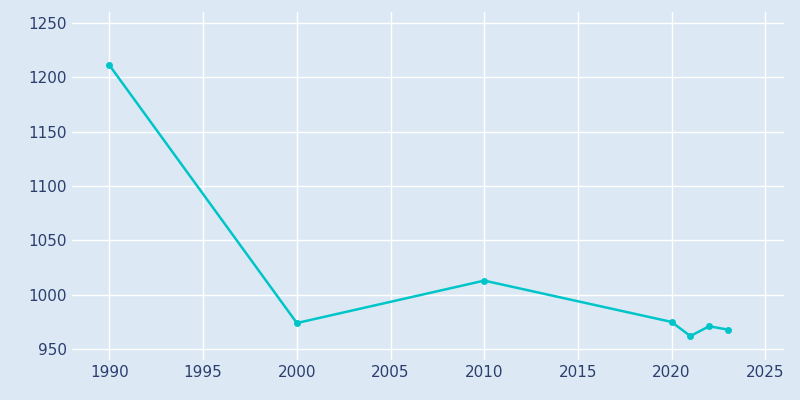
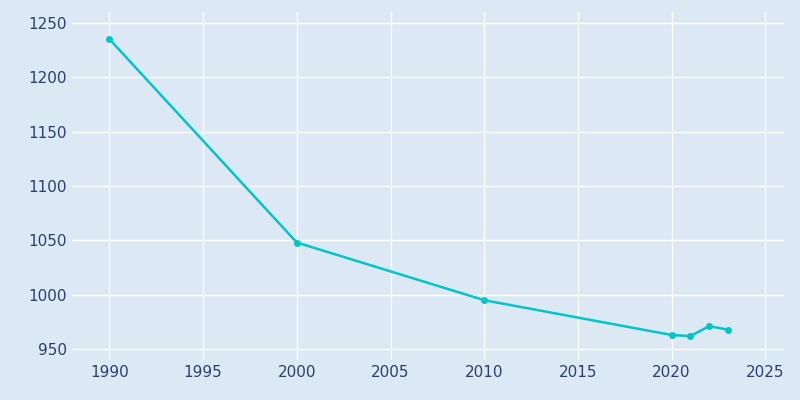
1990: 1211 -> 1235
2000: 974 -> 1048
2010: 1013 -> 995
2020: 975 -> 963
